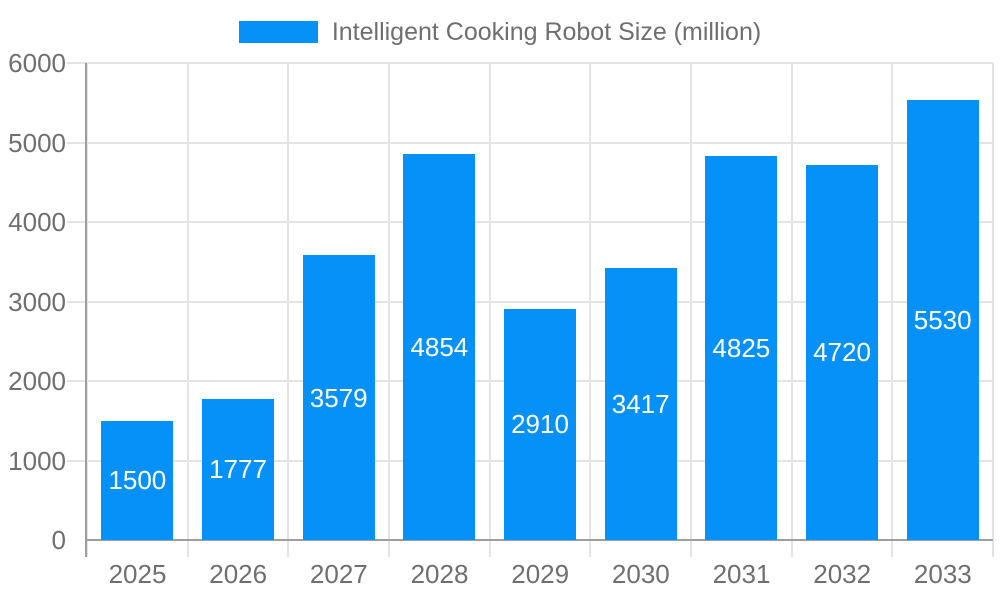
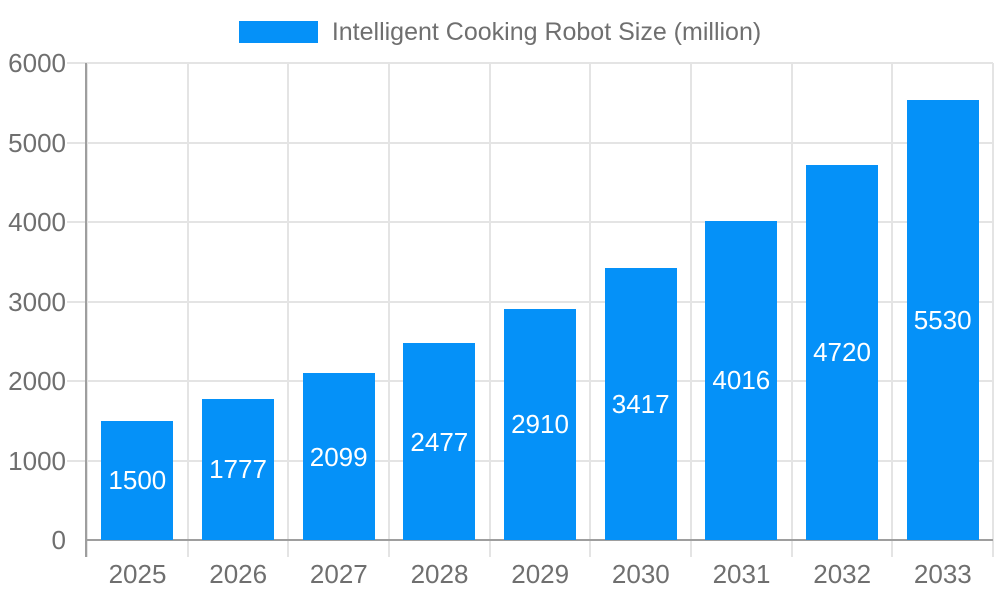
2027: 3579 -> 2099
2028: 4854 -> 2477
2031: 4825 -> 4016
